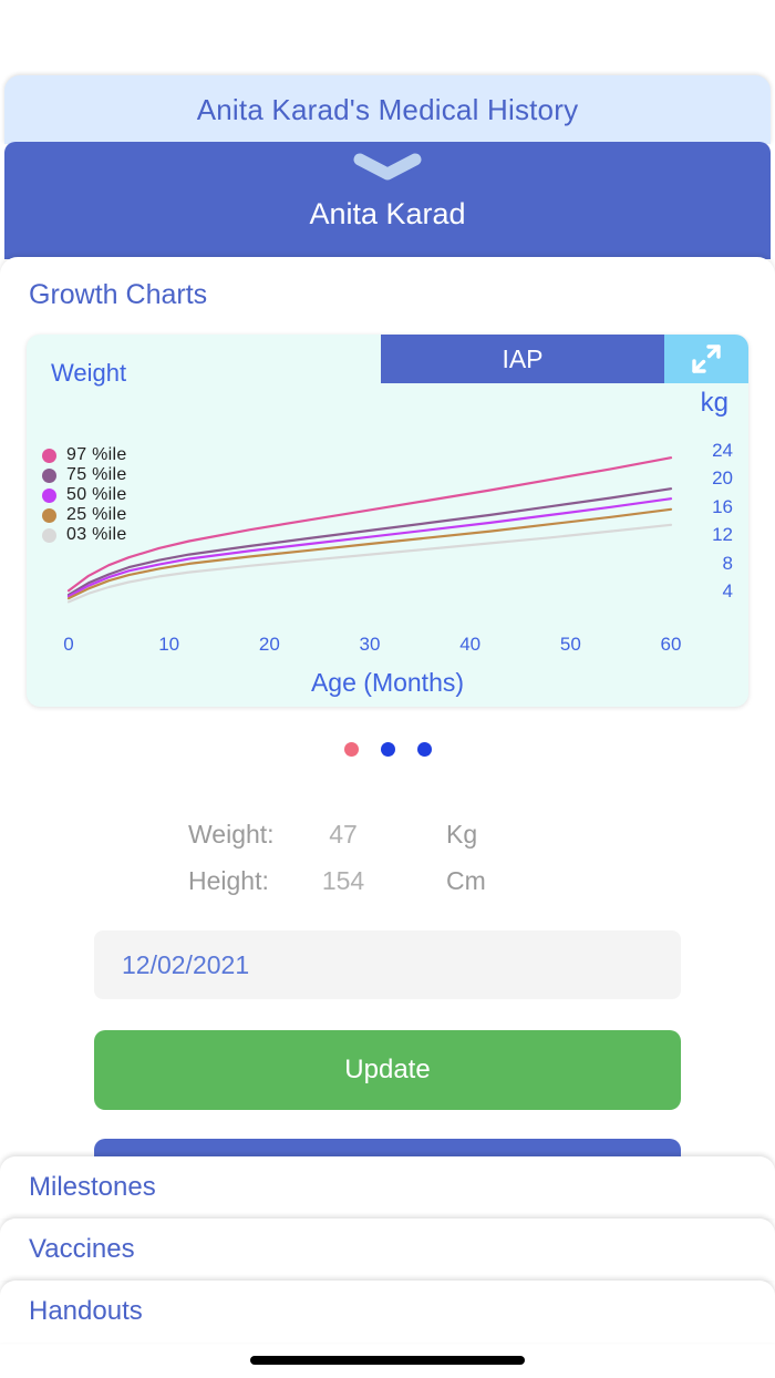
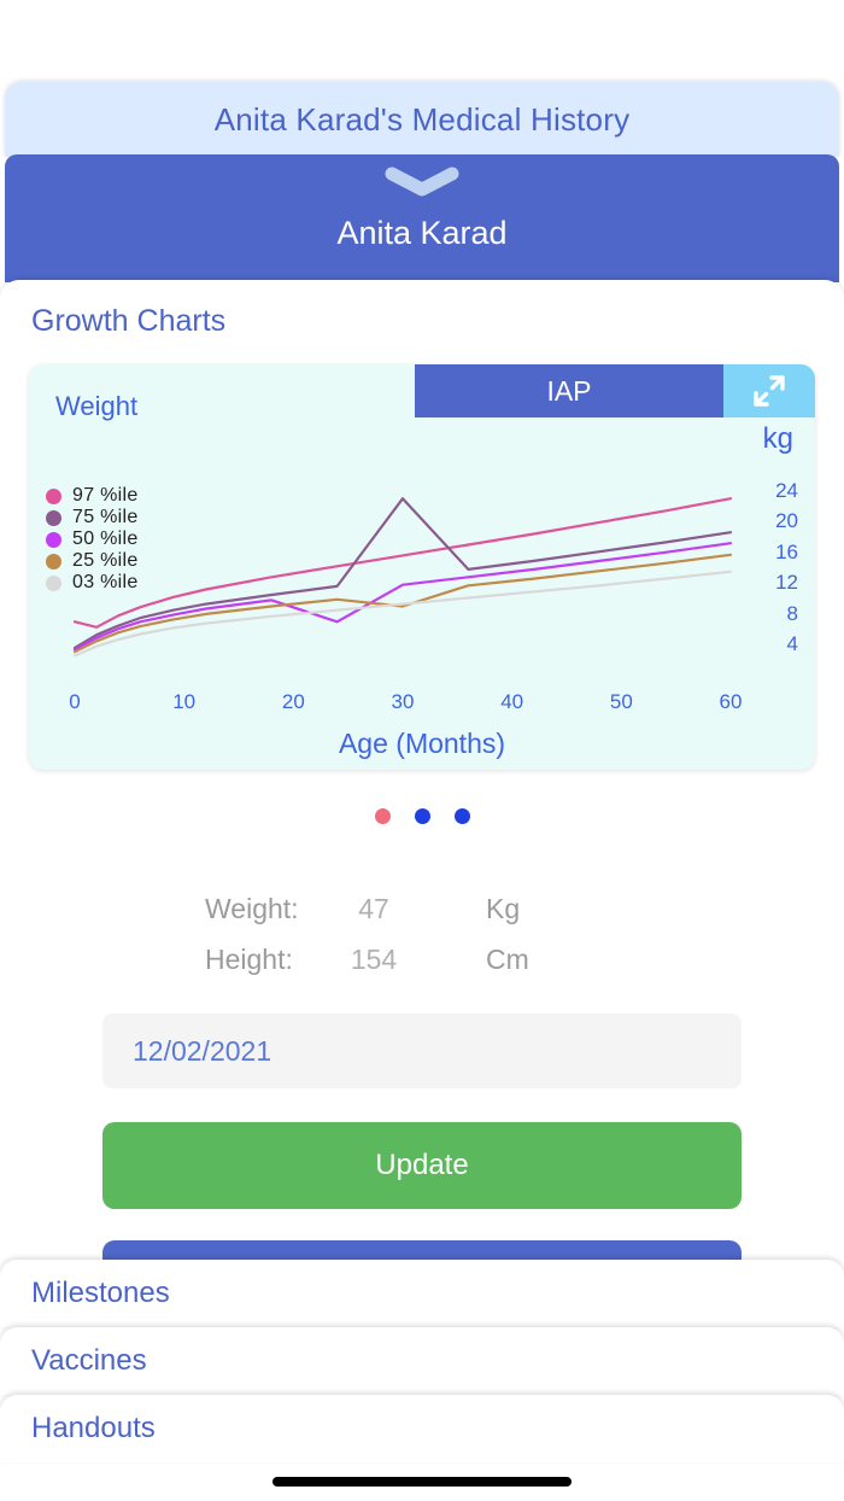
97 %ile/0: 4 -> 7
50 %ile/24: 11 -> 7
75 %ile/30: 13 -> 23
25 %ile/30: 11 -> 9
